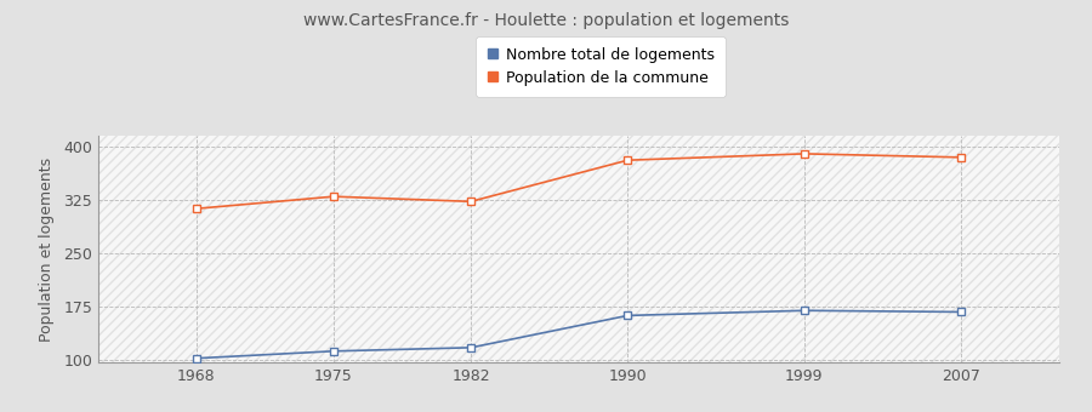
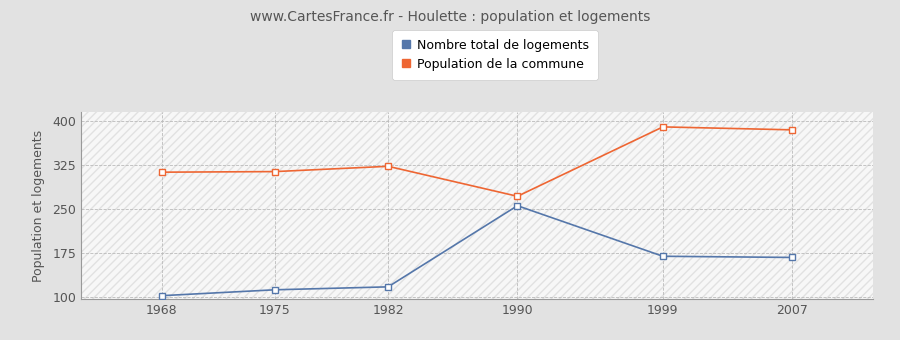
Population de la commune/1975: 330 -> 314
Nombre total de logements/1990: 163 -> 256
Population de la commune/1990: 381 -> 272
